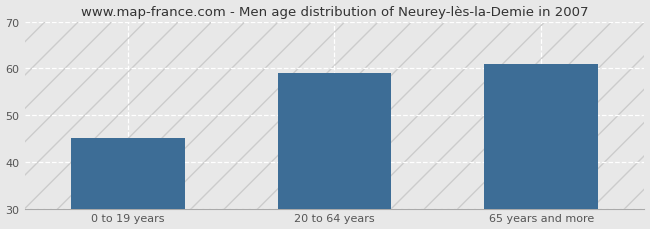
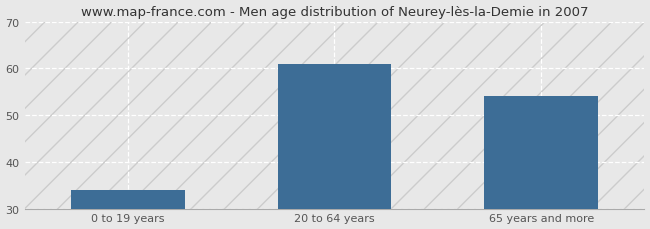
0 to 19 years: 45 -> 34
20 to 64 years: 59 -> 61
65 years and more: 61 -> 54
